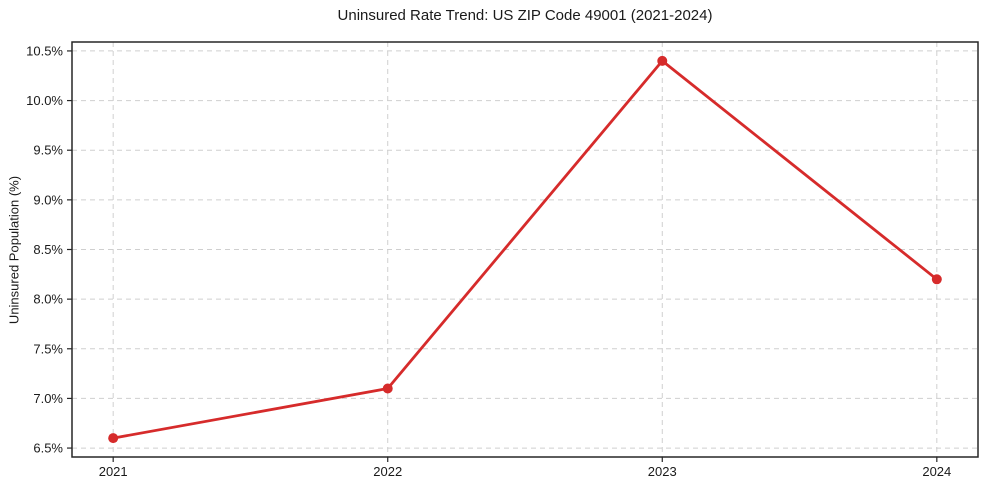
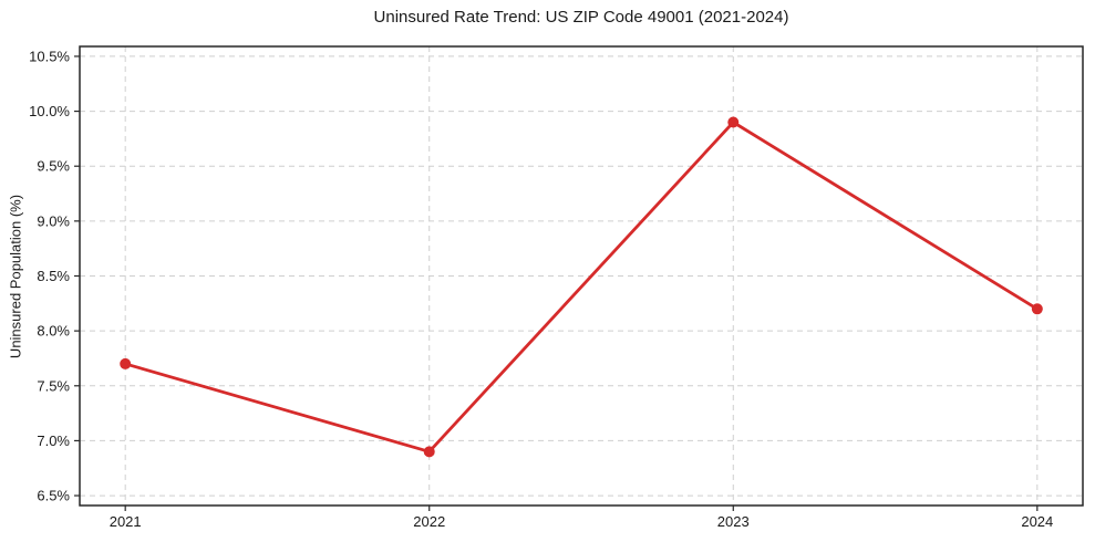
2021: 6.6% -> 7.7%
2022: 7.1% -> 6.9%
2023: 10.4% -> 9.9%
